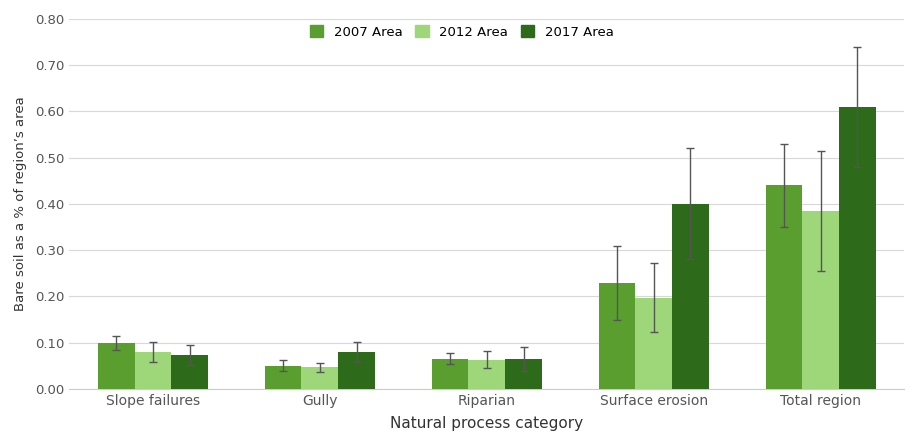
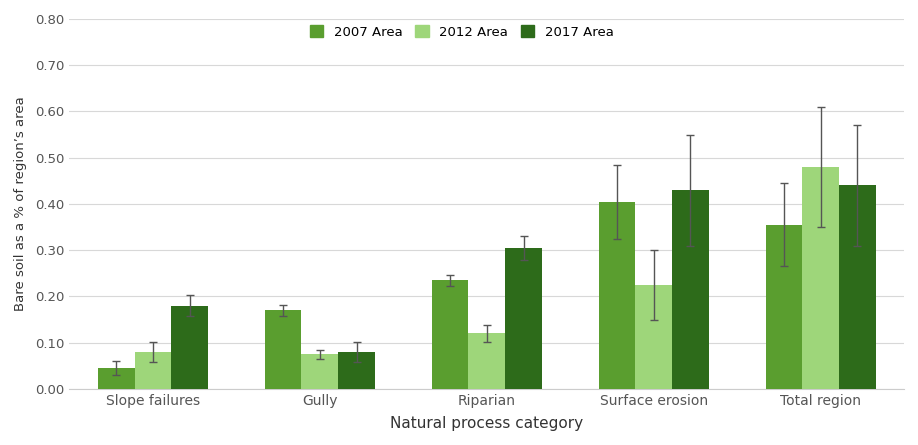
2007 Area/Slope failures: 0.100 -> 0.045
2017 Area/Slope failures: 0.073 -> 0.180
2007 Area/Gully: 0.050 -> 0.170
2012 Area/Gully: 0.047 -> 0.075
2007 Area/Riparian: 0.065 -> 0.235
2012 Area/Riparian: 0.063 -> 0.120
2017 Area/Riparian: 0.065 -> 0.305
2007 Area/Surface erosion: 0.230 -> 0.405
2012 Area/Surface erosion: 0.197 -> 0.225
2017 Area/Surface erosion: 0.400 -> 0.430
2007 Area/Total region: 0.440 -> 0.355
2012 Area/Total region: 0.385 -> 0.480
2017 Area/Total region: 0.610 -> 0.440
